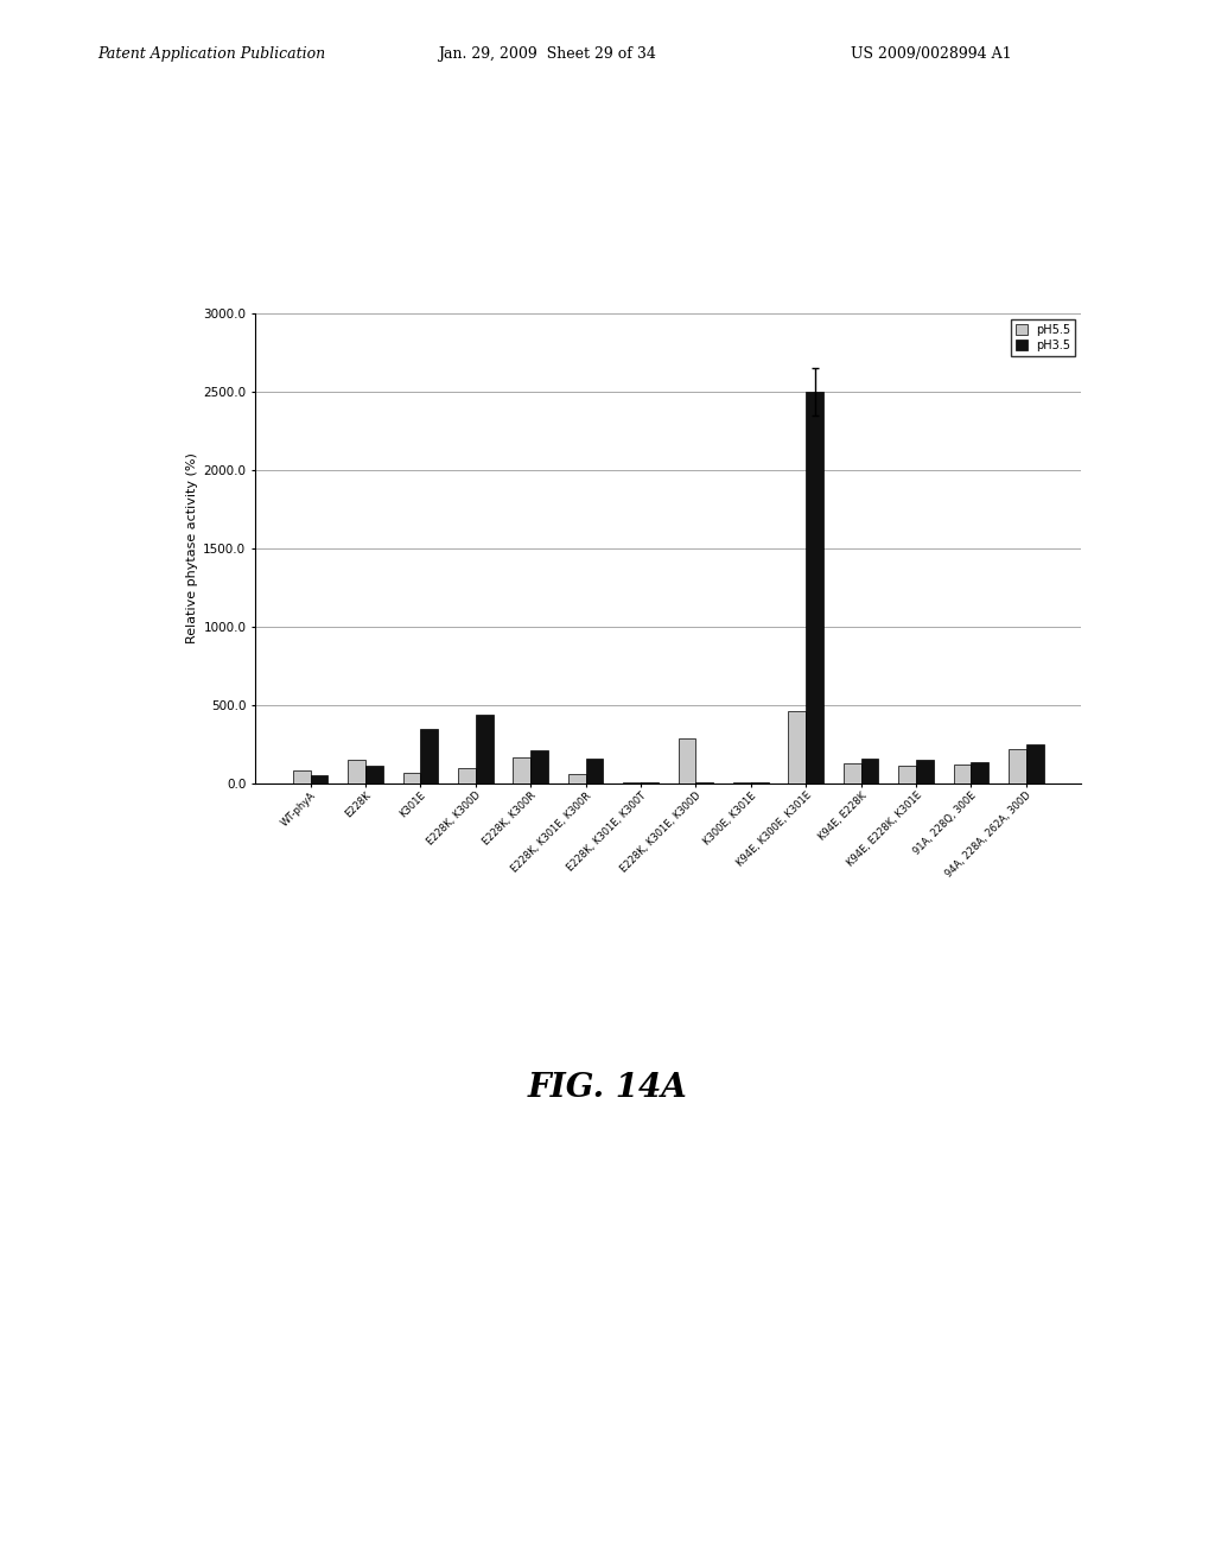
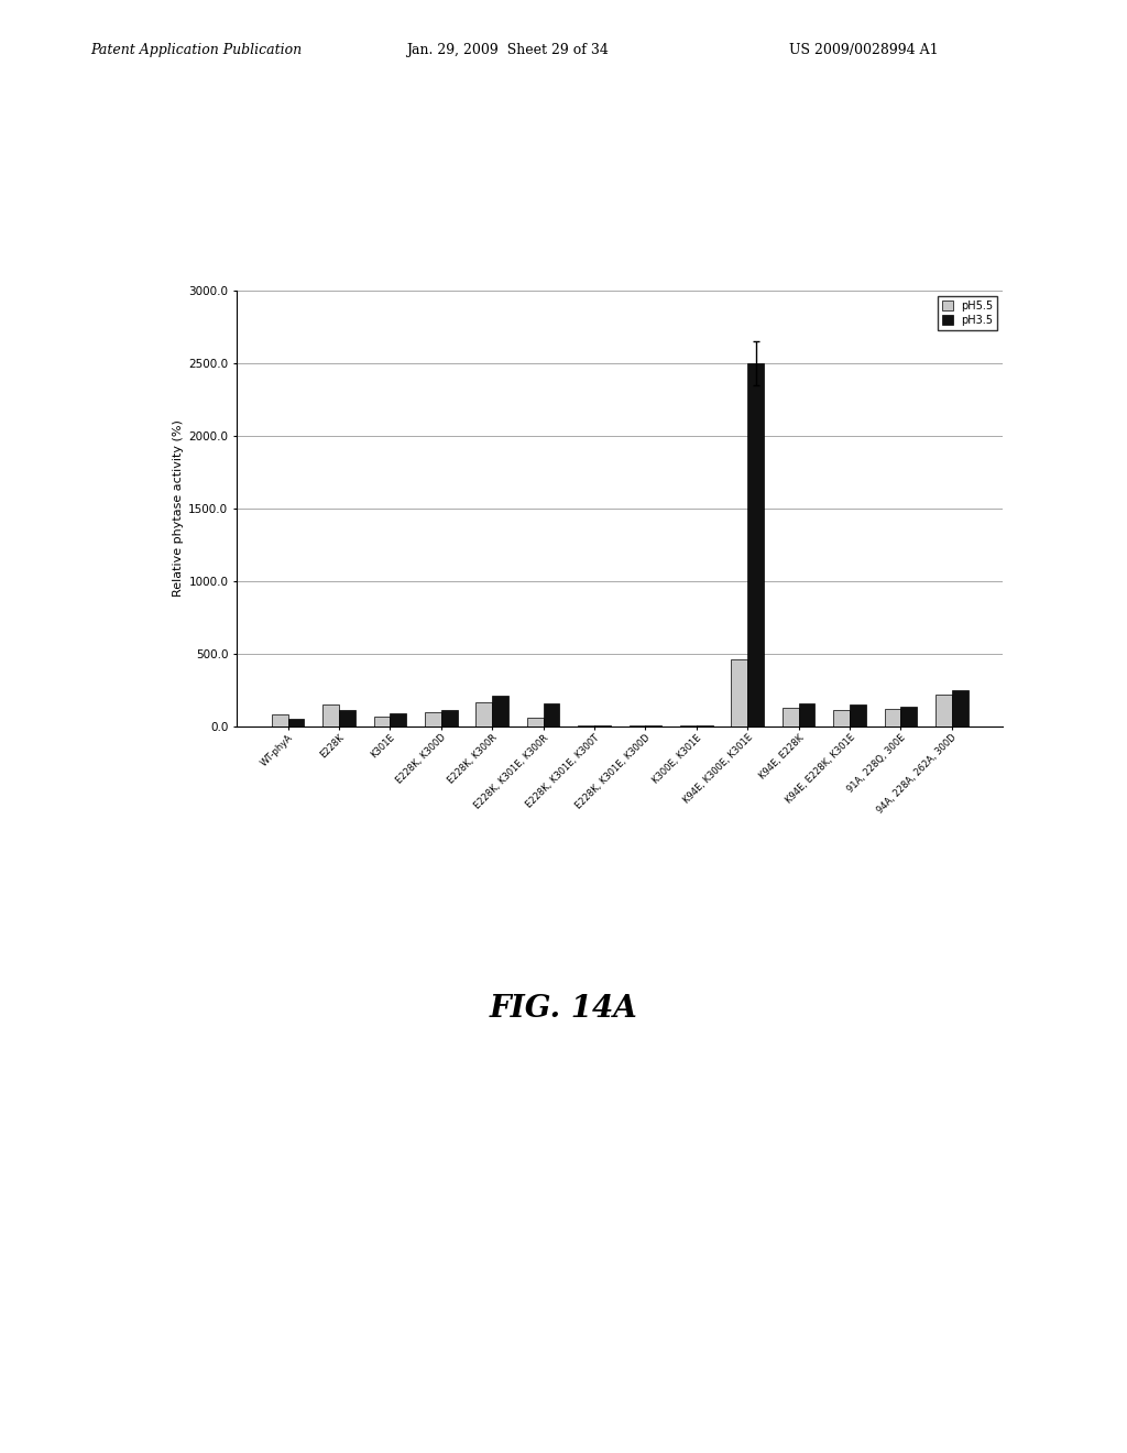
pH3.5/K301E: 350 -> 90
pH3.5/E228K, K300D: 440 -> 110
pH5.5/E228K, K301E, K300D: 290 -> 0
